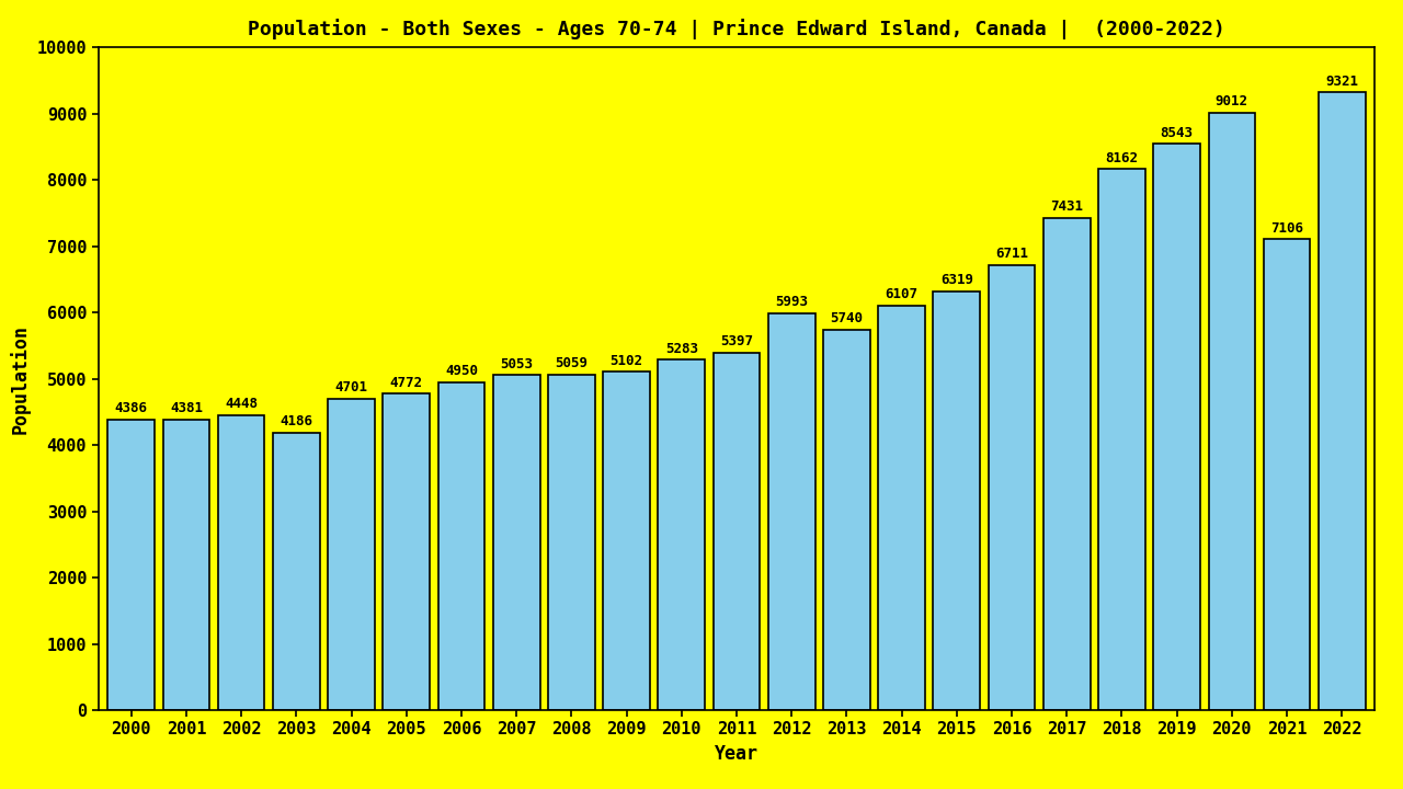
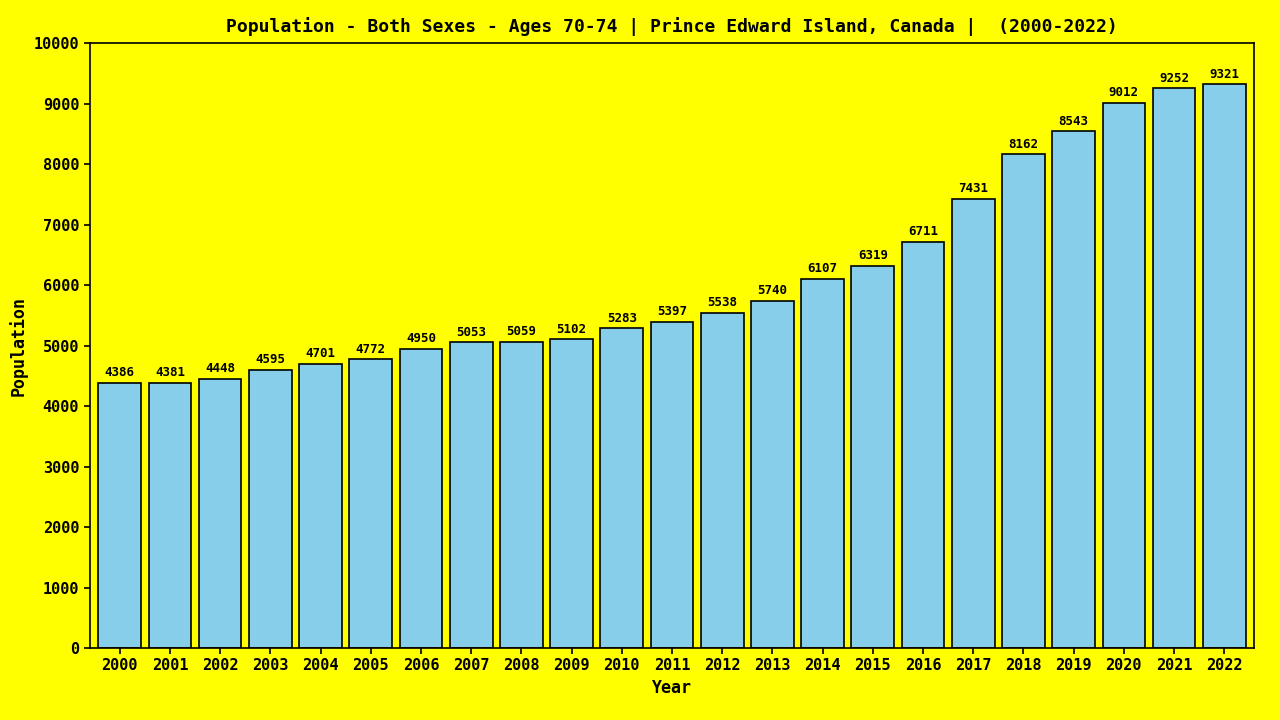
2003: 4186 -> 4595
2012: 5993 -> 5538
2021: 7106 -> 9252
